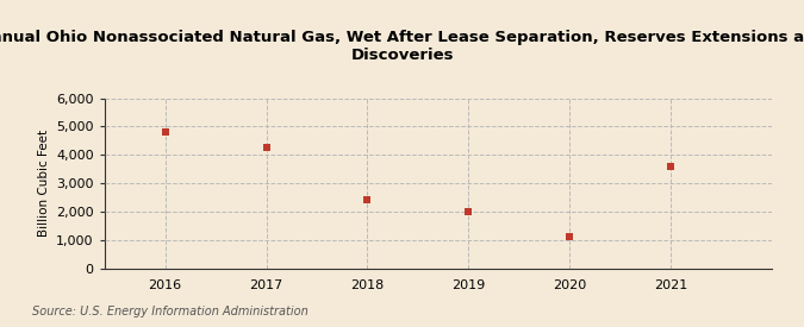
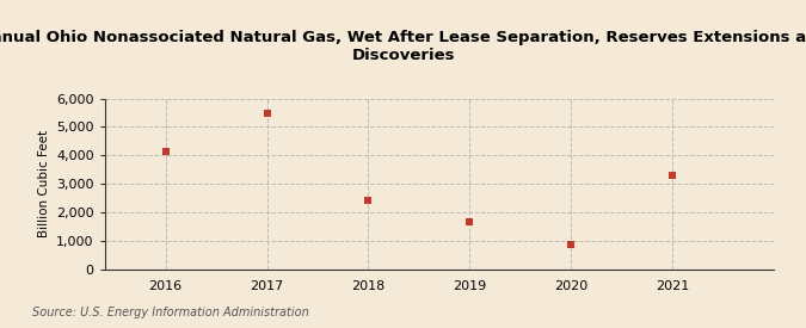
2016: 4,800 -> 4,120
2017: 4,250 -> 5,460
2019: 2,000 -> 1,660
2020: 1,100 -> 850
2021: 3,600 -> 3,310
